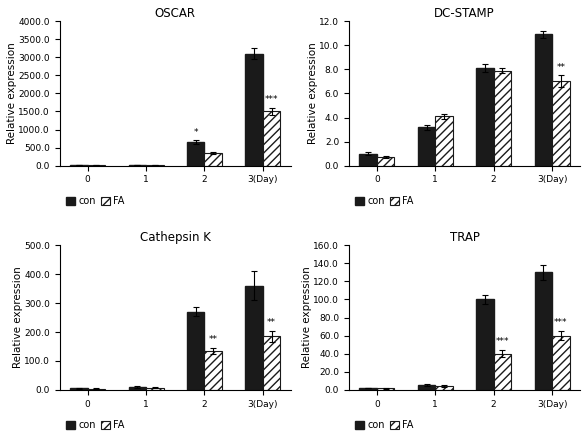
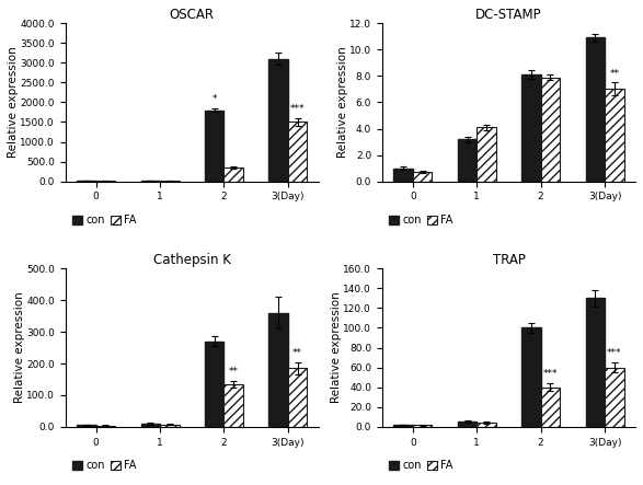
OSCAR/con/2: 650 -> 1800
